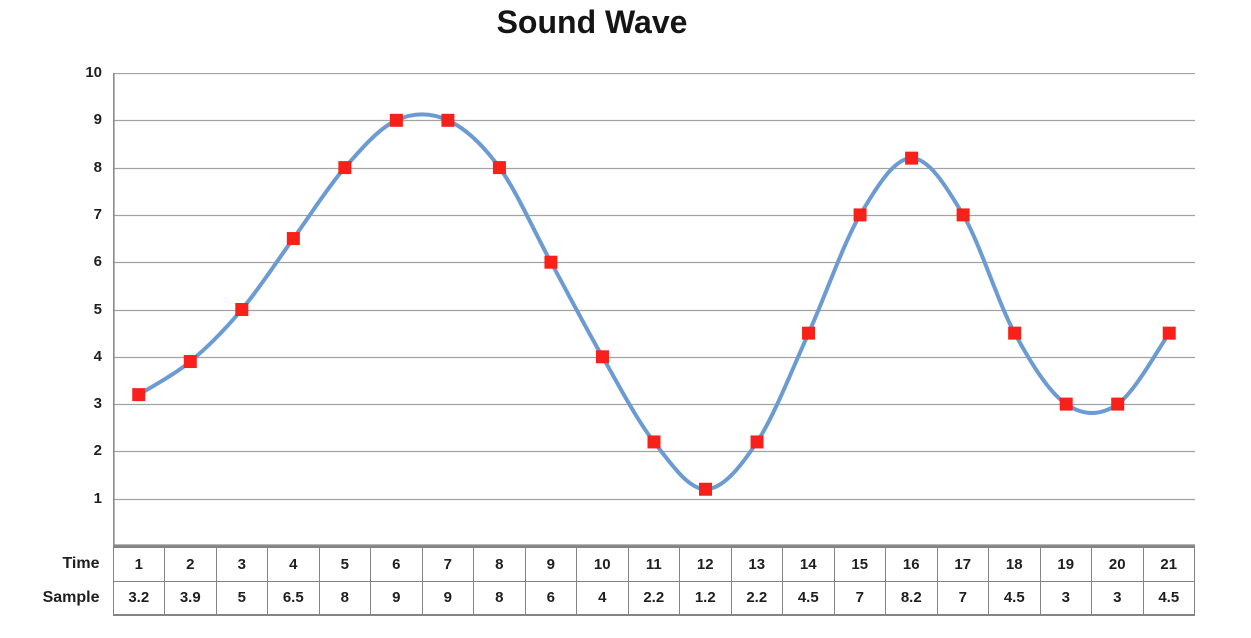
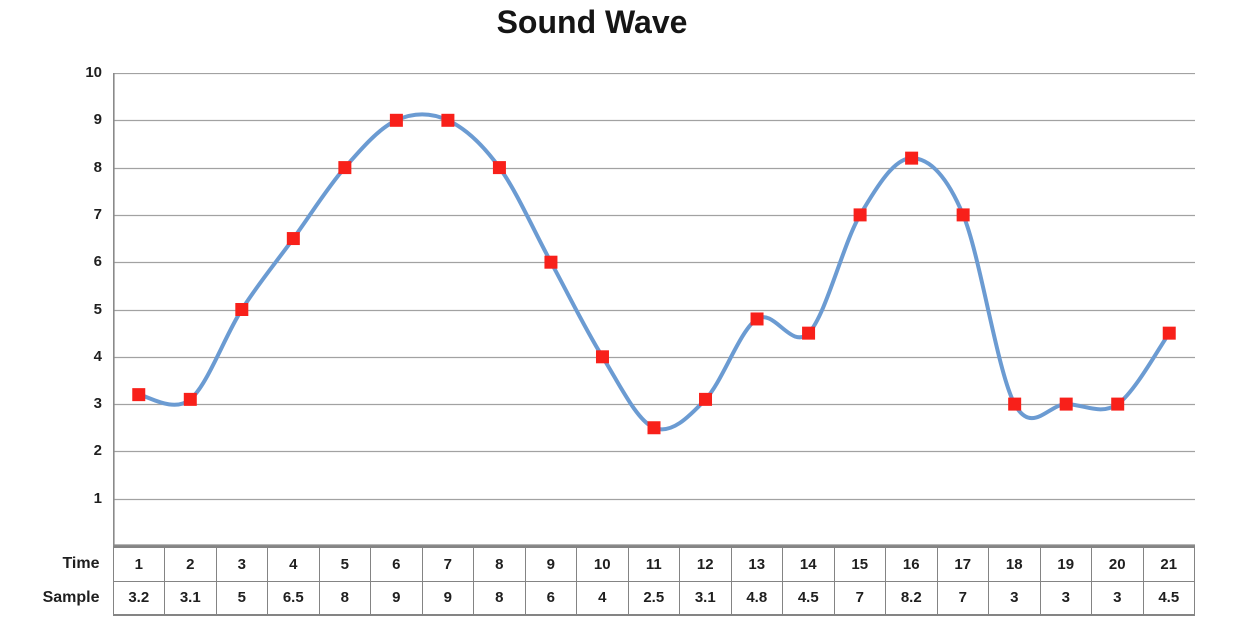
2: 3.9 -> 3.1
11: 2.2 -> 2.5
12: 1.2 -> 3.1
13: 2.2 -> 4.8
18: 4.5 -> 3
